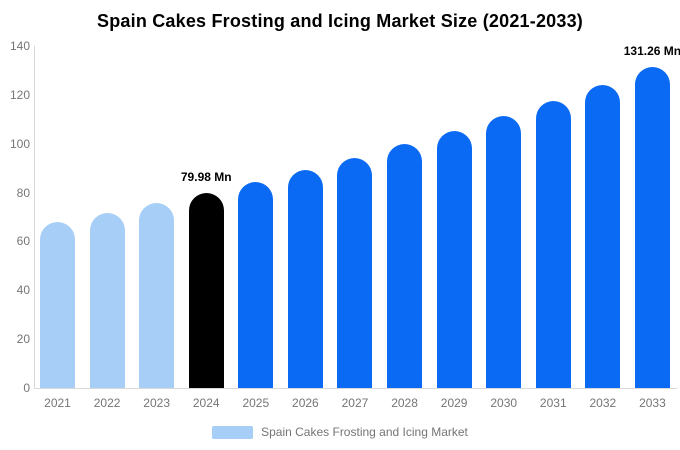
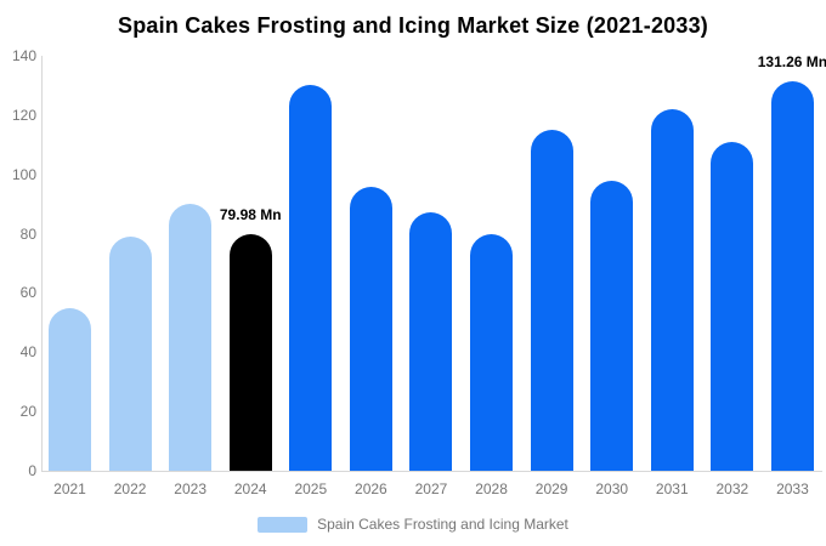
2021: 68 -> 55
2022: 72 -> 79
2023: 76 -> 90
2025: 85 -> 130
2026: 89 -> 96
2027: 94 -> 87
2028: 100 -> 80
2029: 105 -> 115
2030: 111 -> 98
2031: 118 -> 122
2032: 124 -> 111
